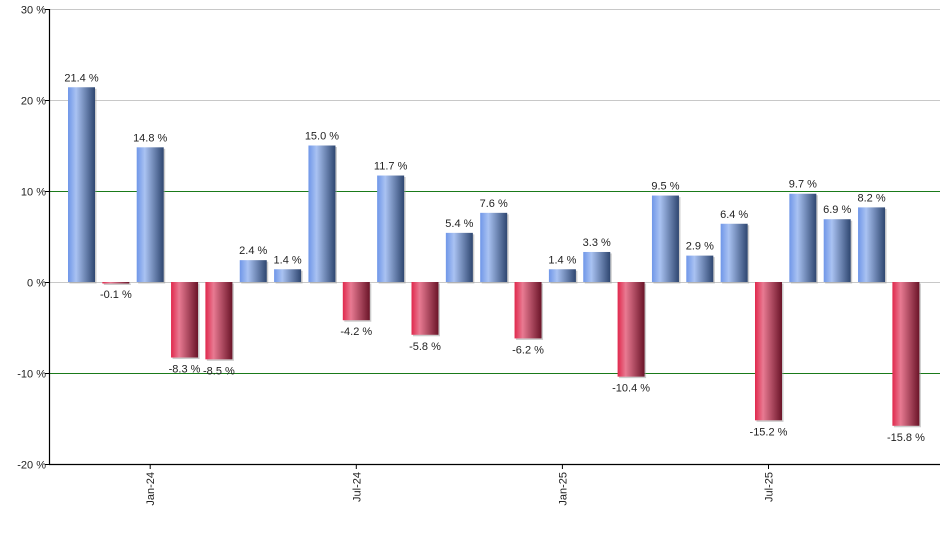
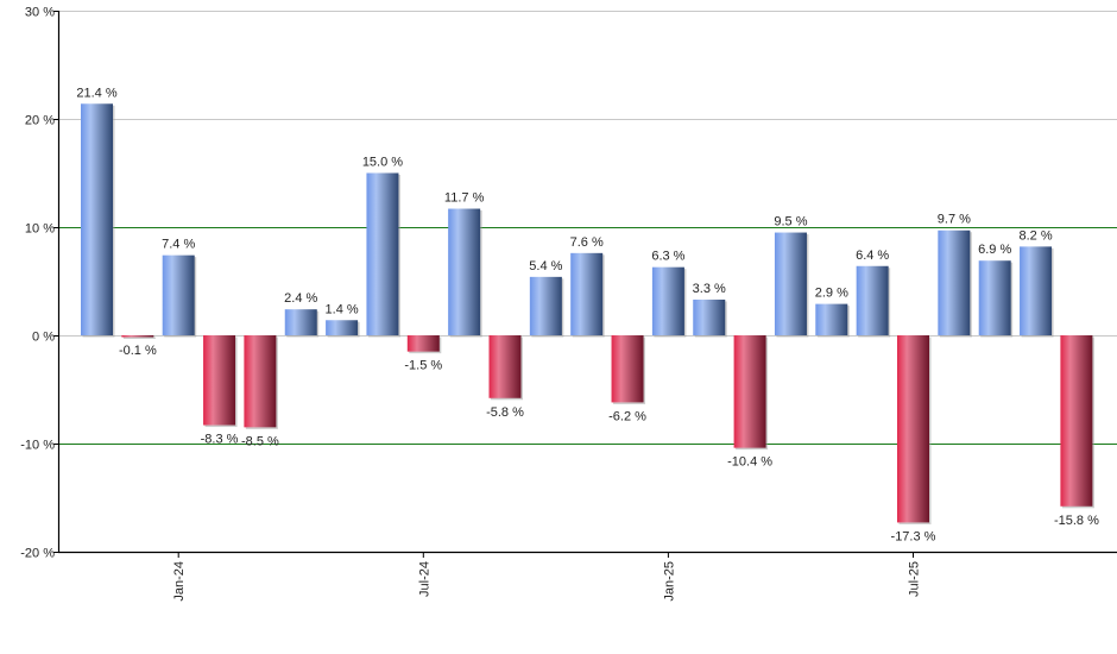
Jan-24: 14.8 -> 7.4
Jul-24: -4.2 -> -1.5
Jan-25: 1.4 -> 6.3
Jul-25: -15.2 -> -17.3
